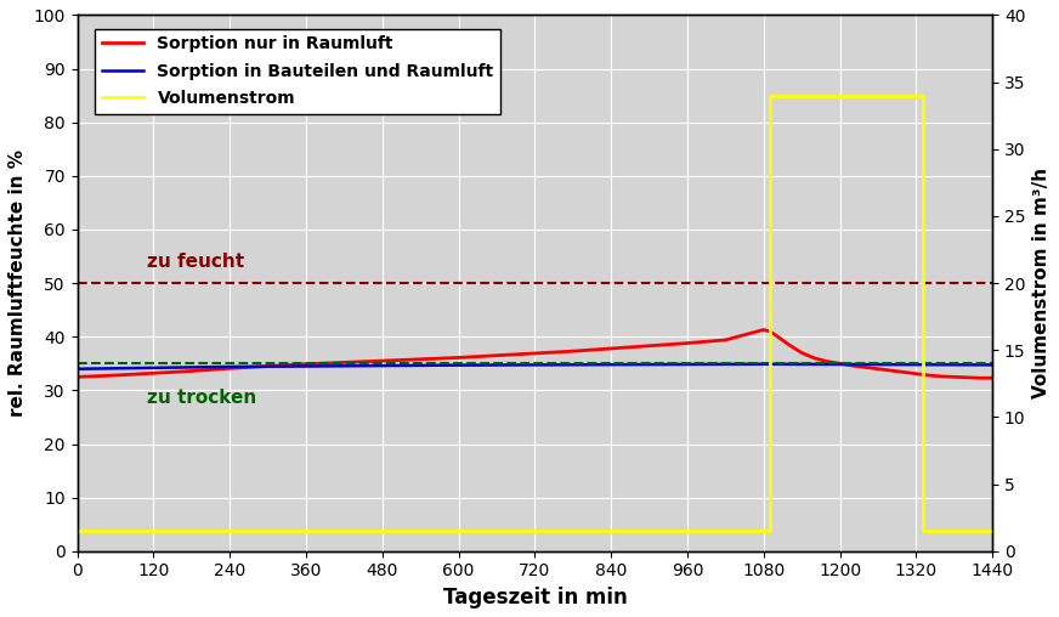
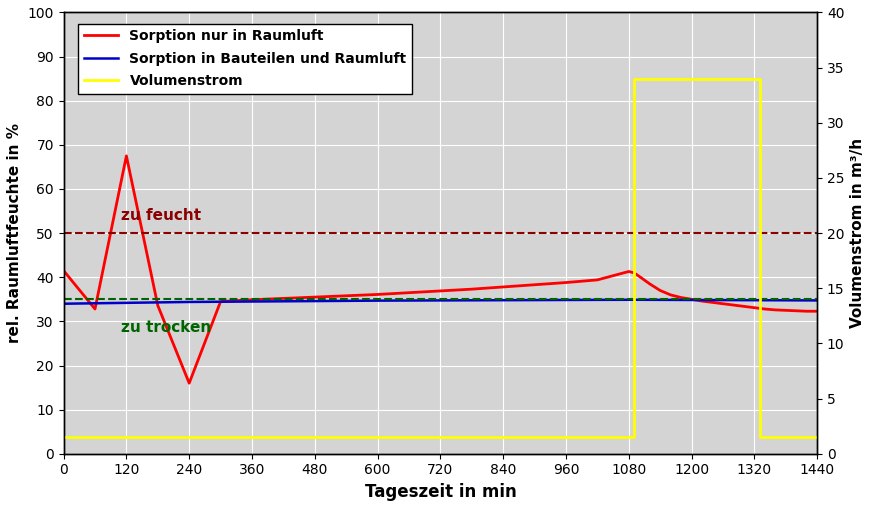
Sorption nur in Raumluft/0: 32.5 -> 41.5
Sorption nur in Raumluft/120: 33.2 -> 67.5
Sorption nur in Raumluft/240: 34.1 -> 16.0
